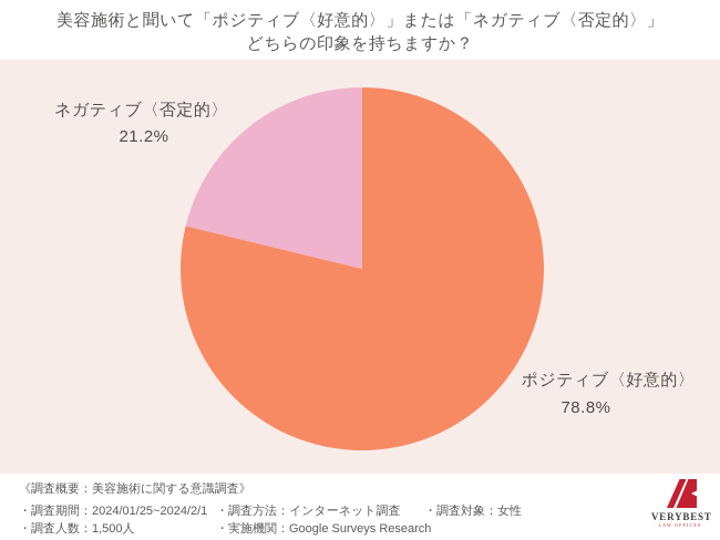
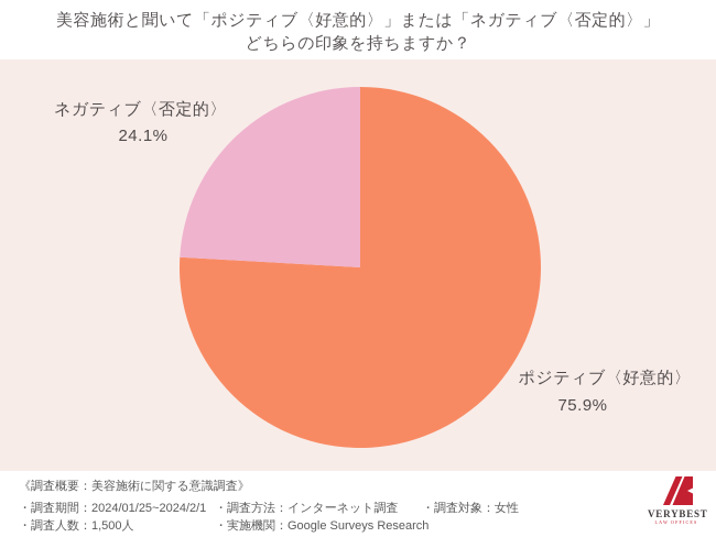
ポジティブ〈好意的〉: 78.8% -> 75.9%
ネガティブ〈否定的〉: 21.2% -> 24.1%
